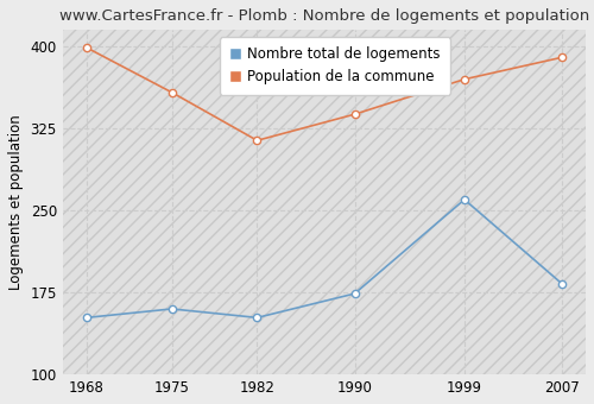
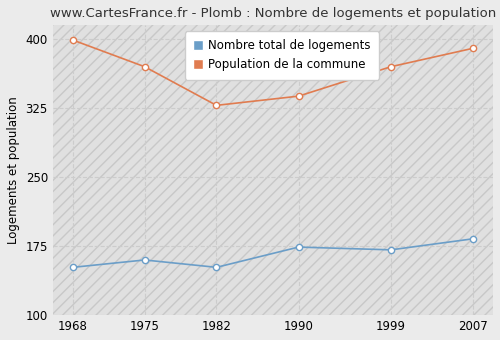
Population de la commune/1975: 358 -> 370
Population de la commune/1982: 314 -> 328
Nombre total de logements/1999: 260 -> 171
